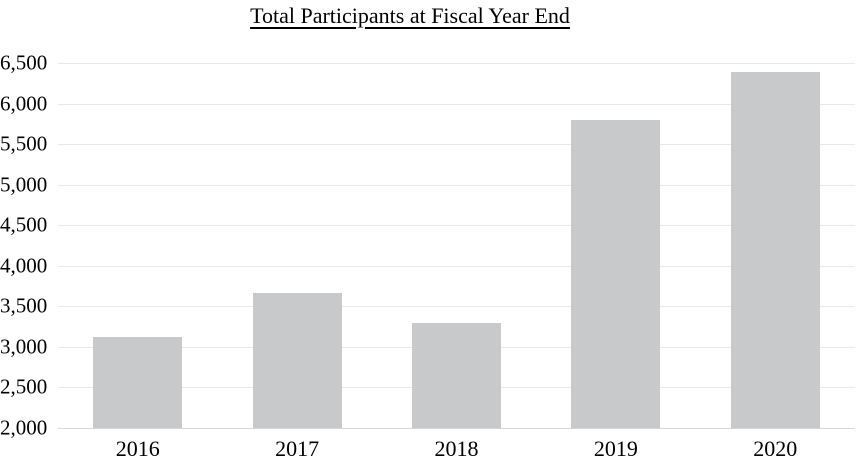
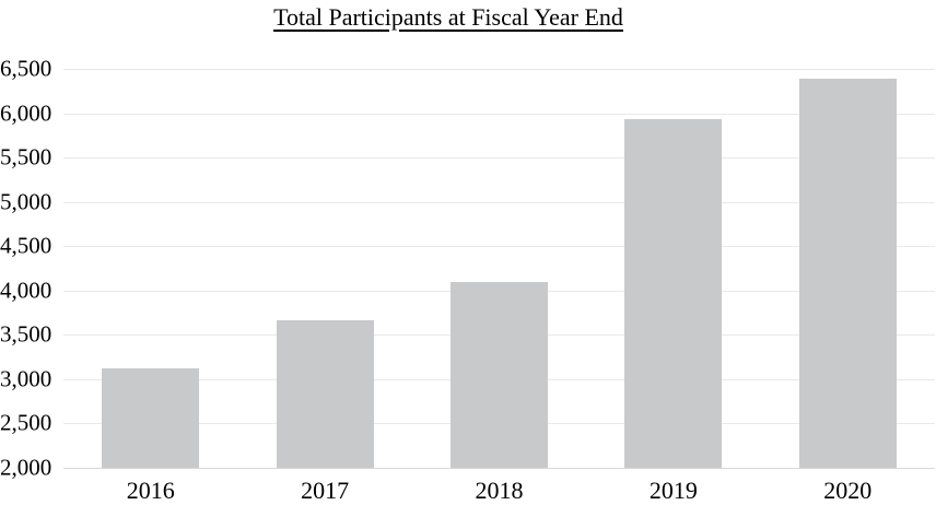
2018: 3300 -> 4100
2019: 5800 -> 5900
